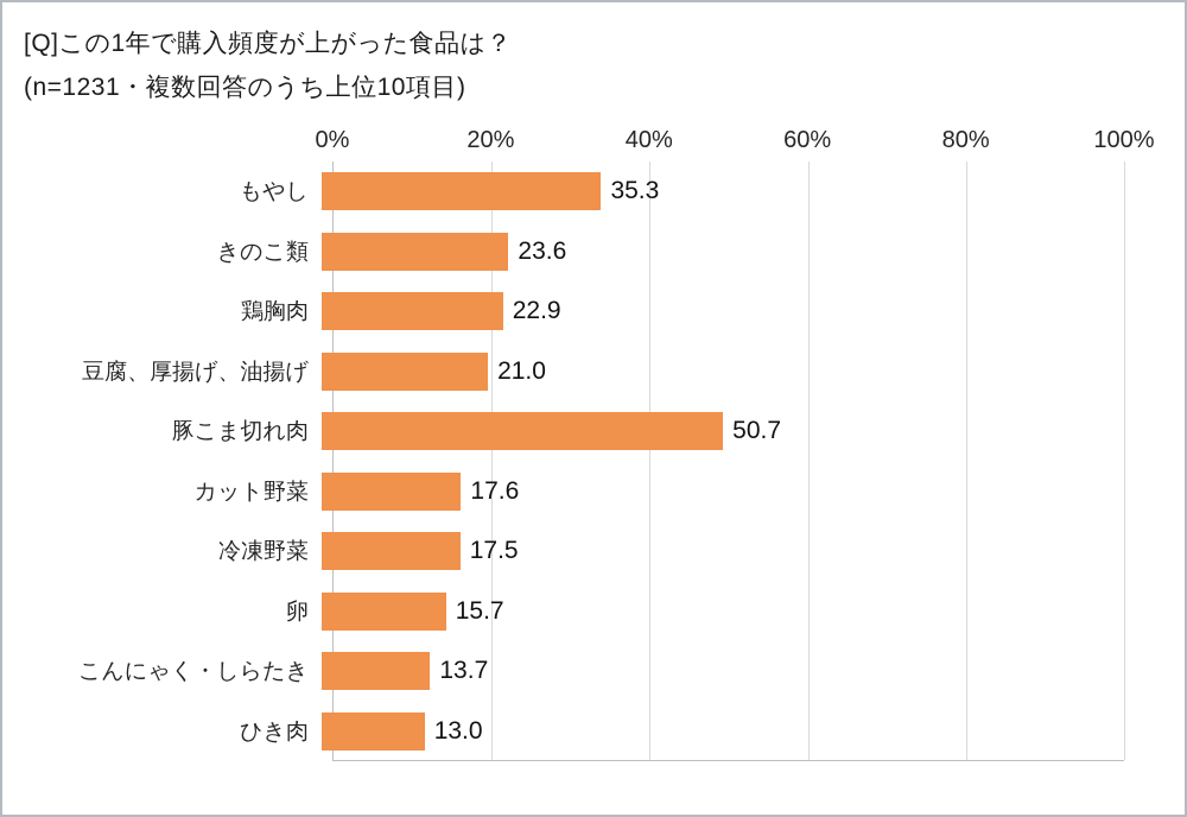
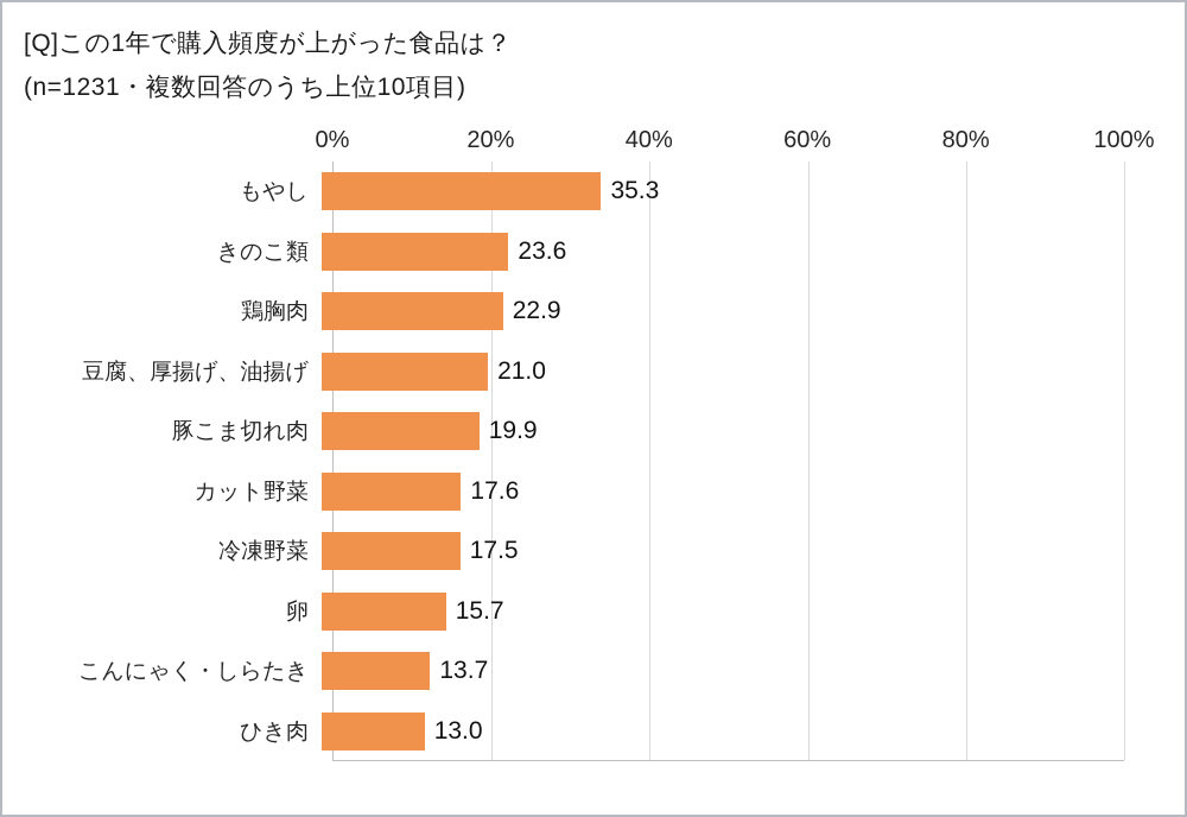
豚こま切れ肉: 50.7 -> 19.9
